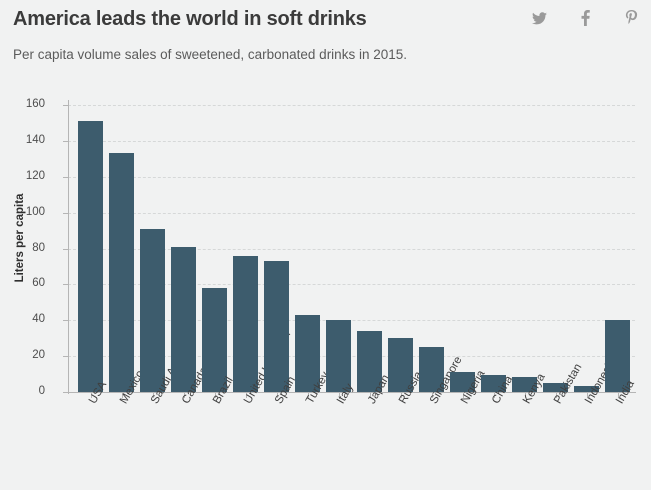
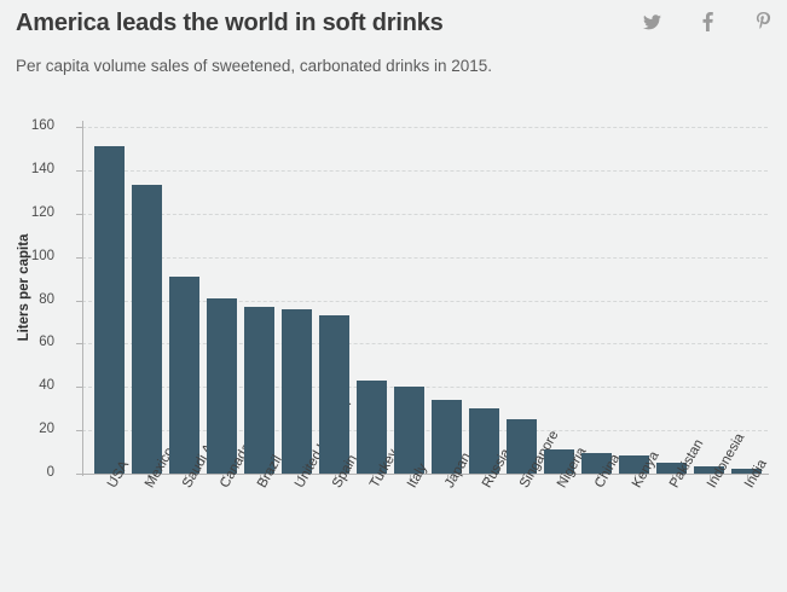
Brazil: 58 -> 77
India: 40 -> 2
